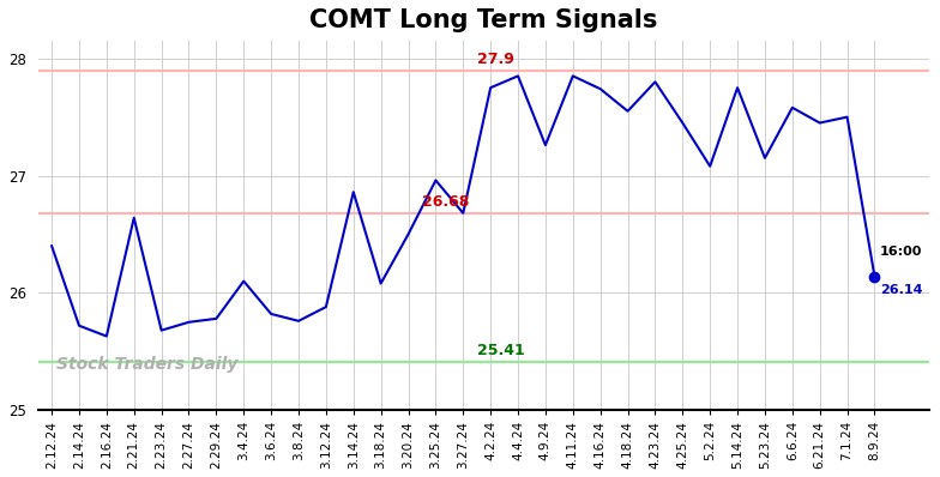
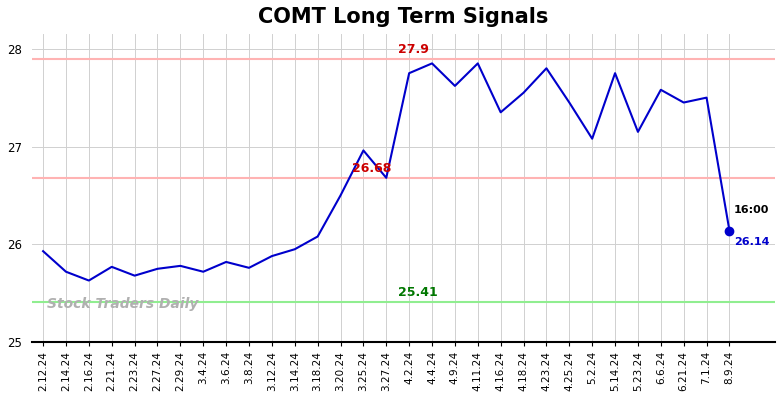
2.12.24: 26.40 -> 25.93
2.21.24: 26.64 -> 25.77
3.4.24: 26.10 -> 25.72
3.14.24: 26.86 -> 25.95
4.9.24: 27.26 -> 27.62
4.16.24: 27.74 -> 27.35
